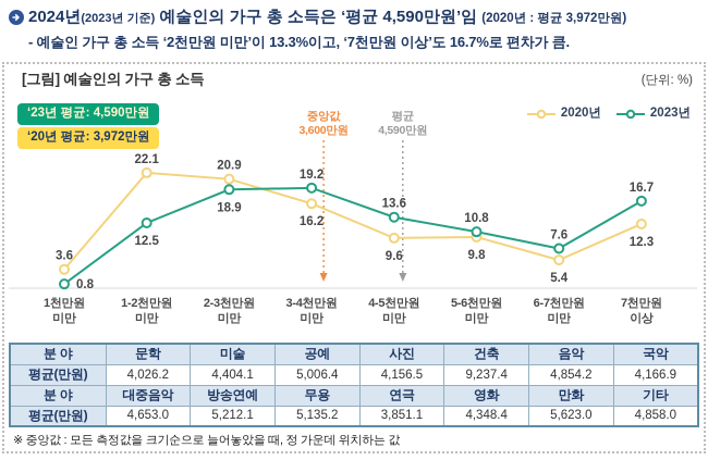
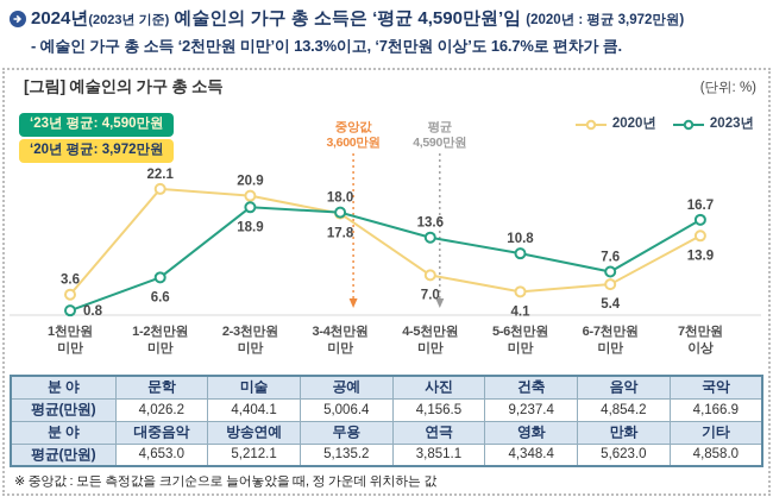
2023년/1-2천만원 미만: 12.5 -> 6.6
2020년/3-4천만원 미만: 16.2 -> 17.8
2023년/3-4천만원 미만: 19.2 -> 18.0
2020년/4-5천만원 미만: 9.6 -> 7.0
2020년/5-6천만원 미만: 9.8 -> 4.1
2020년/7천만원 이상: 12.3 -> 13.9
